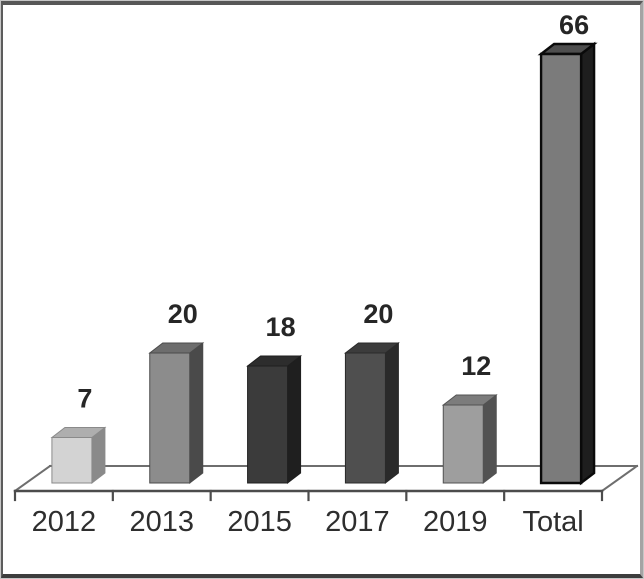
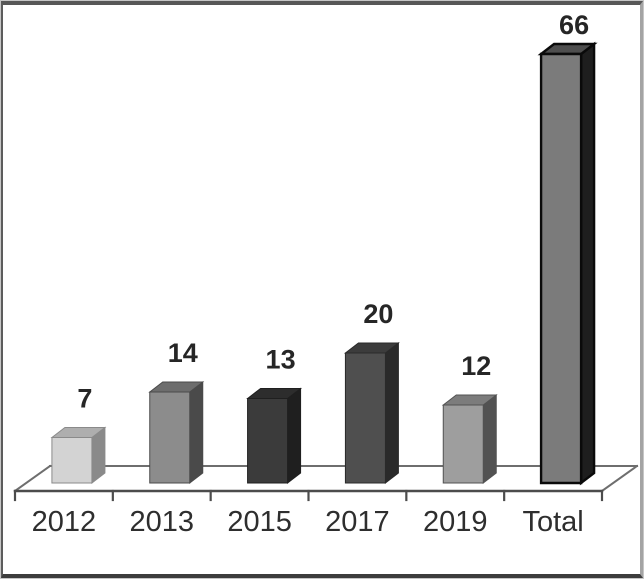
2013: 20 -> 14
2015: 18 -> 13
